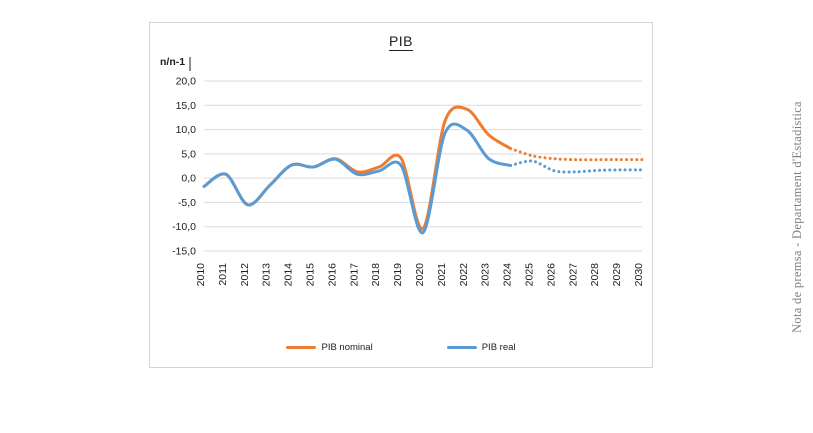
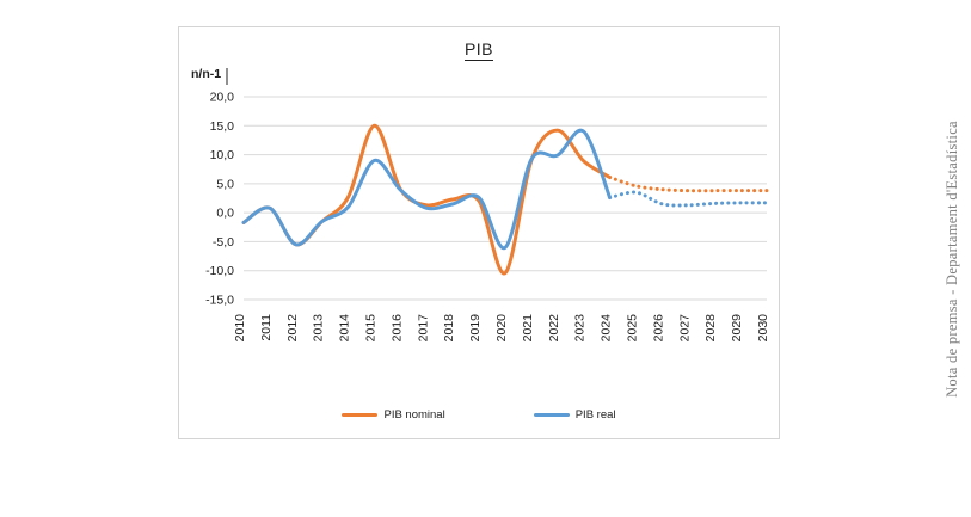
PIB real/2014: 3 -> 1
PIB nominal/2015: 2 -> 15
PIB real/2015: 2 -> 9
PIB nominal/2019: 4 -> 2
PIB real/2020: -11 -> -6
PIB nominal/2021: 12 -> 9
PIB real/2023: 4 -> 14
